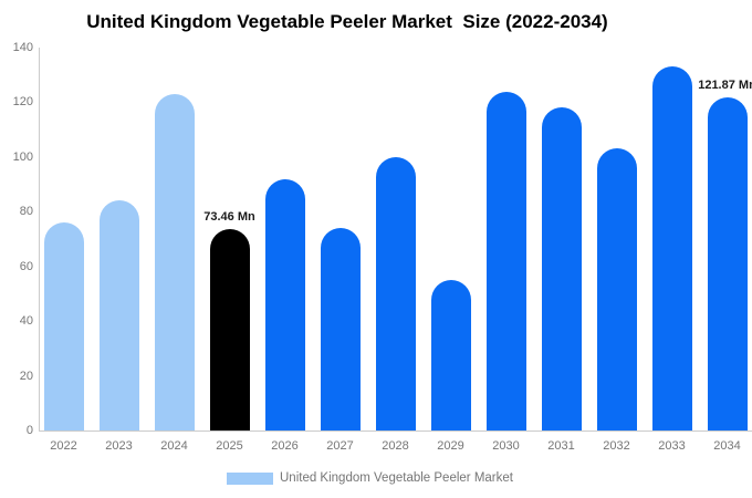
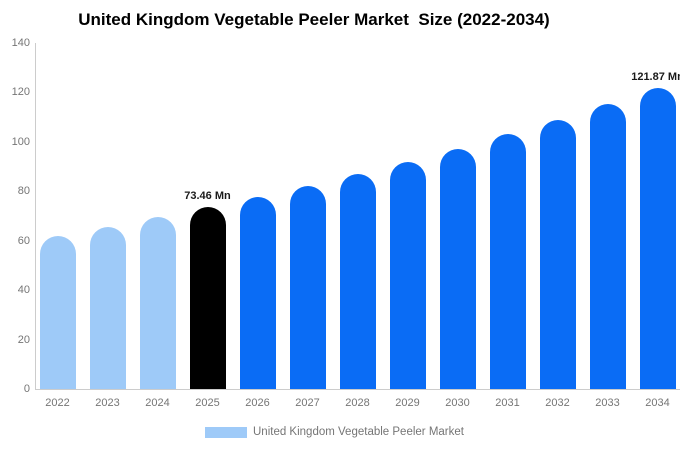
2022: 76 -> 62
2023: 84 -> 66
2024: 123 -> 69
2026: 92 -> 78
2027: 74 -> 82
2028: 100 -> 87
2029: 55 -> 92
2030: 124 -> 97
2031: 118 -> 103
2032: 103 -> 109
2033: 133 -> 115
